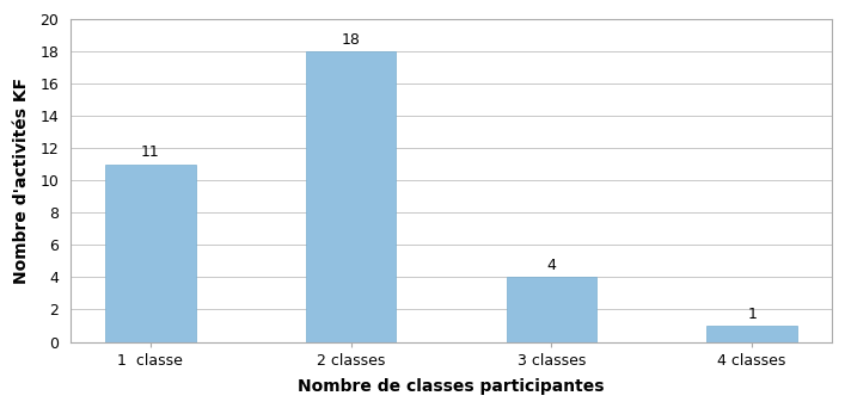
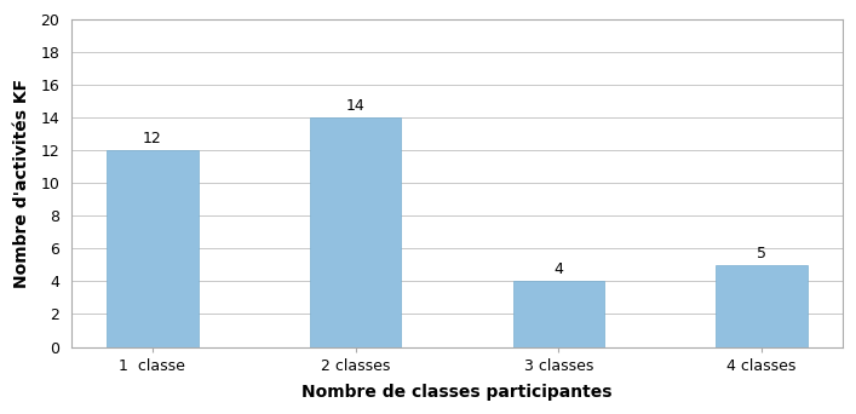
1 classe: 11 -> 12
2 classes: 18 -> 14
4 classes: 1 -> 5
